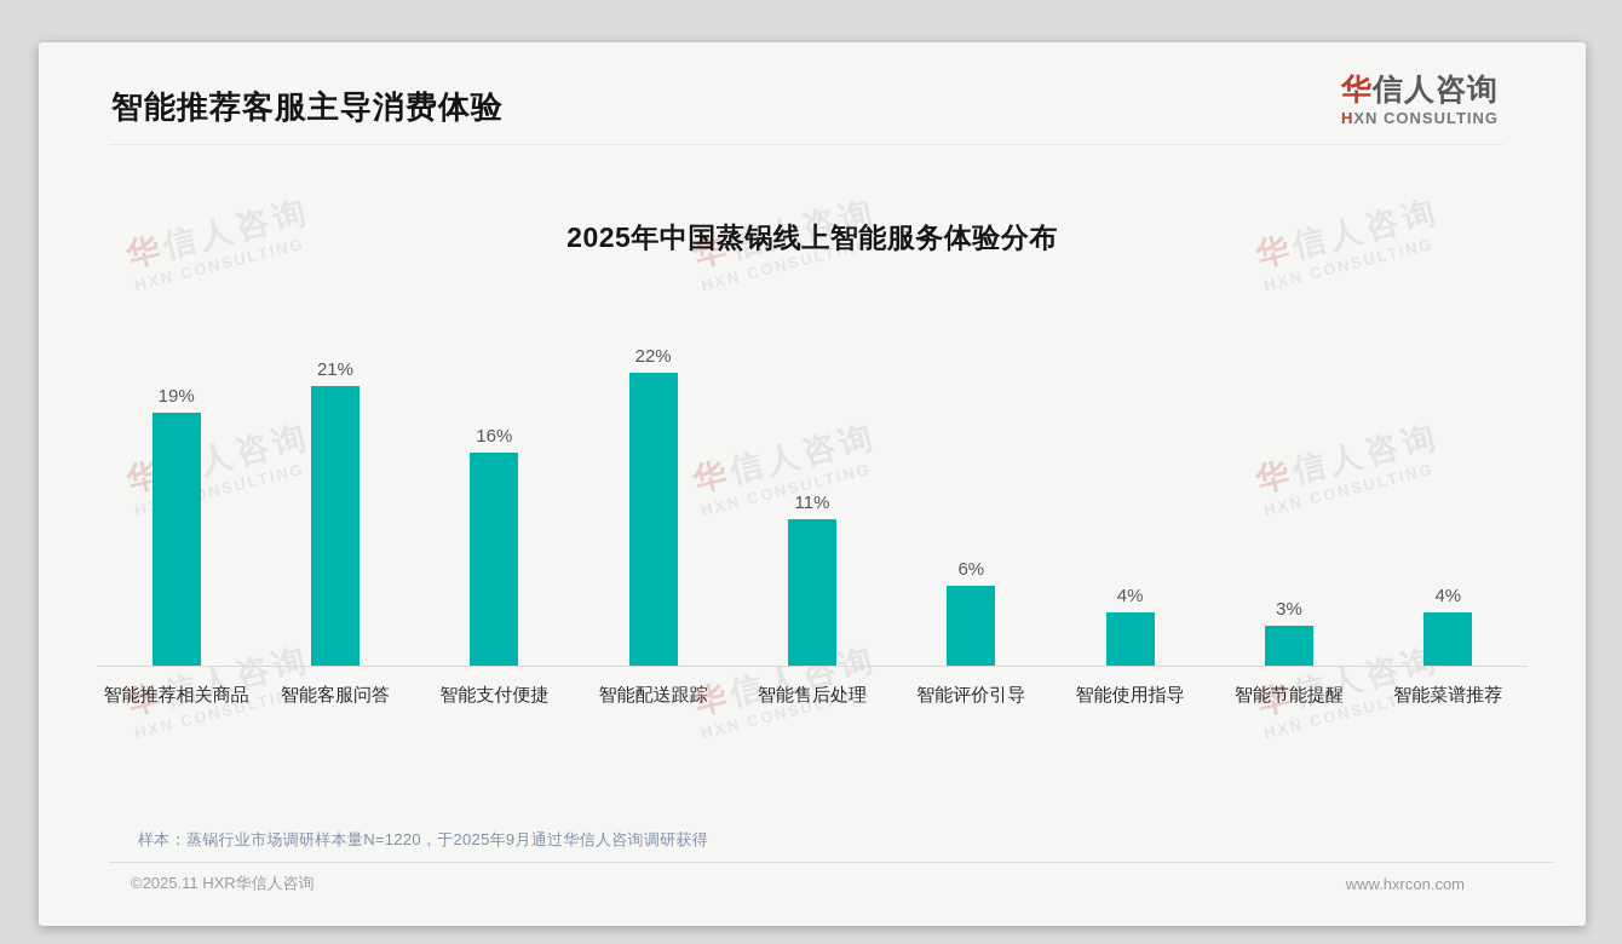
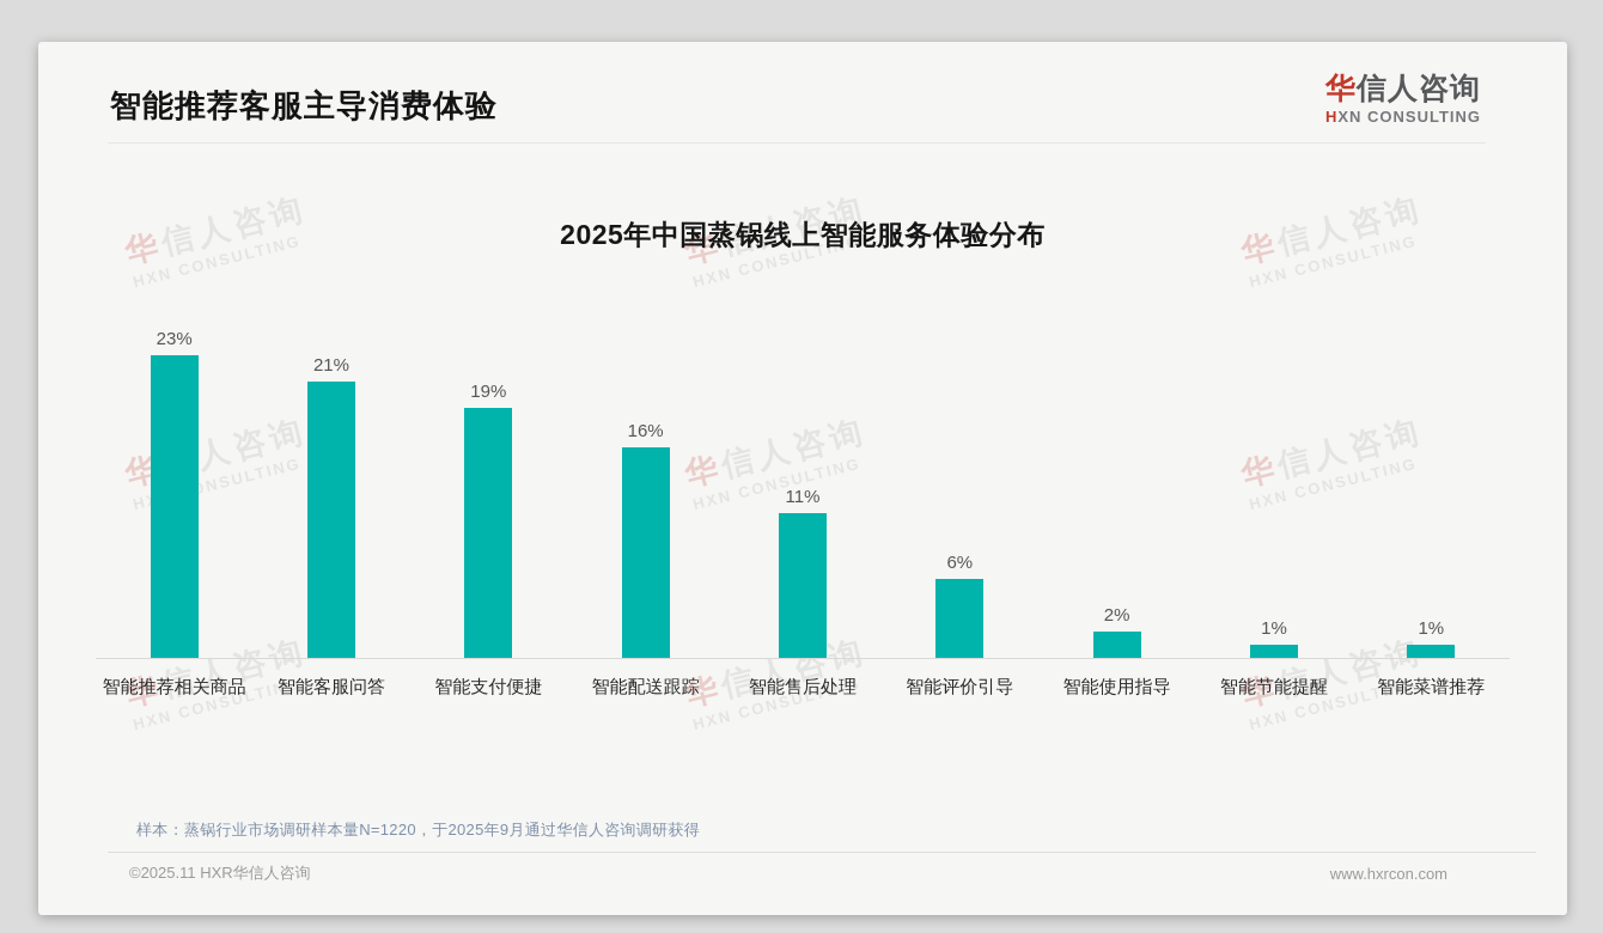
智能推荐相关商品: 19% -> 23%
智能支付便捷: 16% -> 19%
智能配送跟踪: 22% -> 16%
智能使用指导: 4% -> 2%
智能节能提醒: 3% -> 1%
智能菜谱推荐: 4% -> 1%
